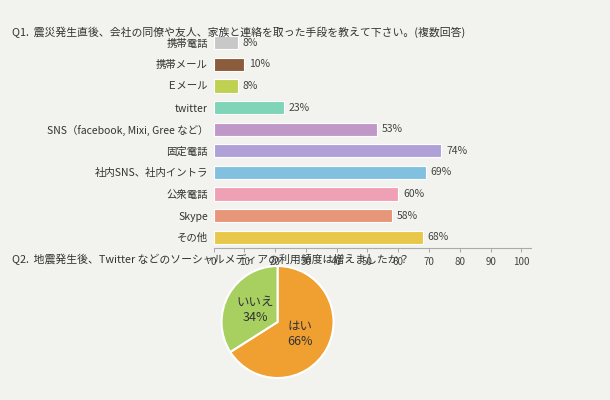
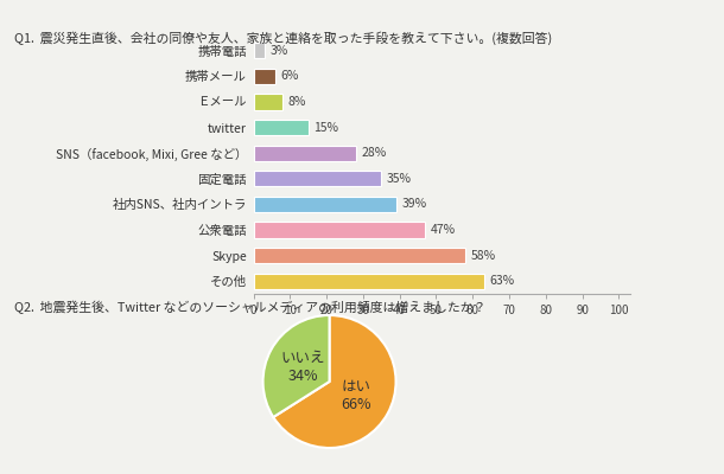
携帯電話: 8% -> 3%
携帯メール: 10% -> 6%
twitter: 23% -> 15%
SNS（facebook, Mixi, Gree など）: 53% -> 28%
固定電話: 74% -> 35%
社内SNS、社内イントラ: 69% -> 39%
公衆電話: 60% -> 47%
その他: 68% -> 63%
